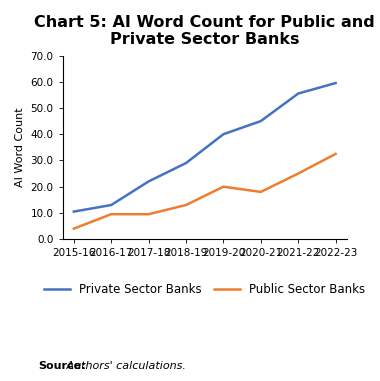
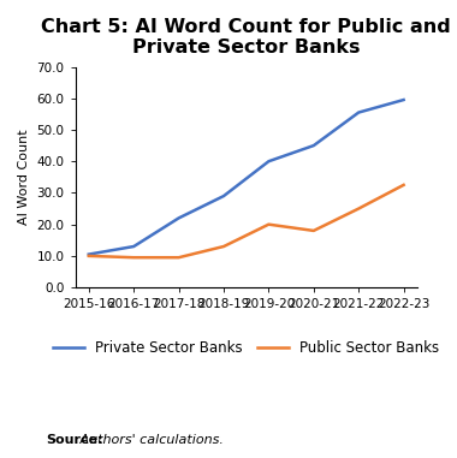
Public Sector Banks/2015-16: 4.0 -> 10.0
